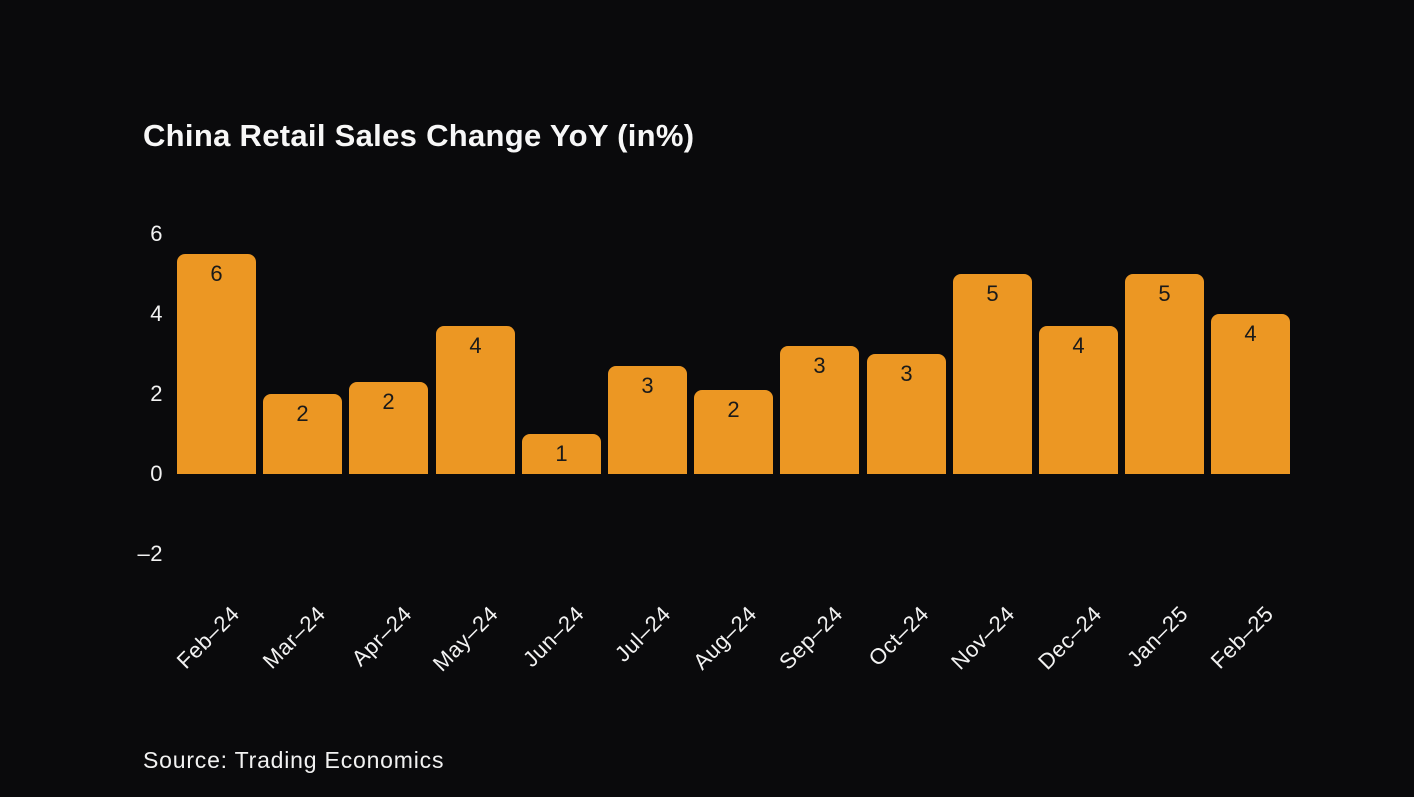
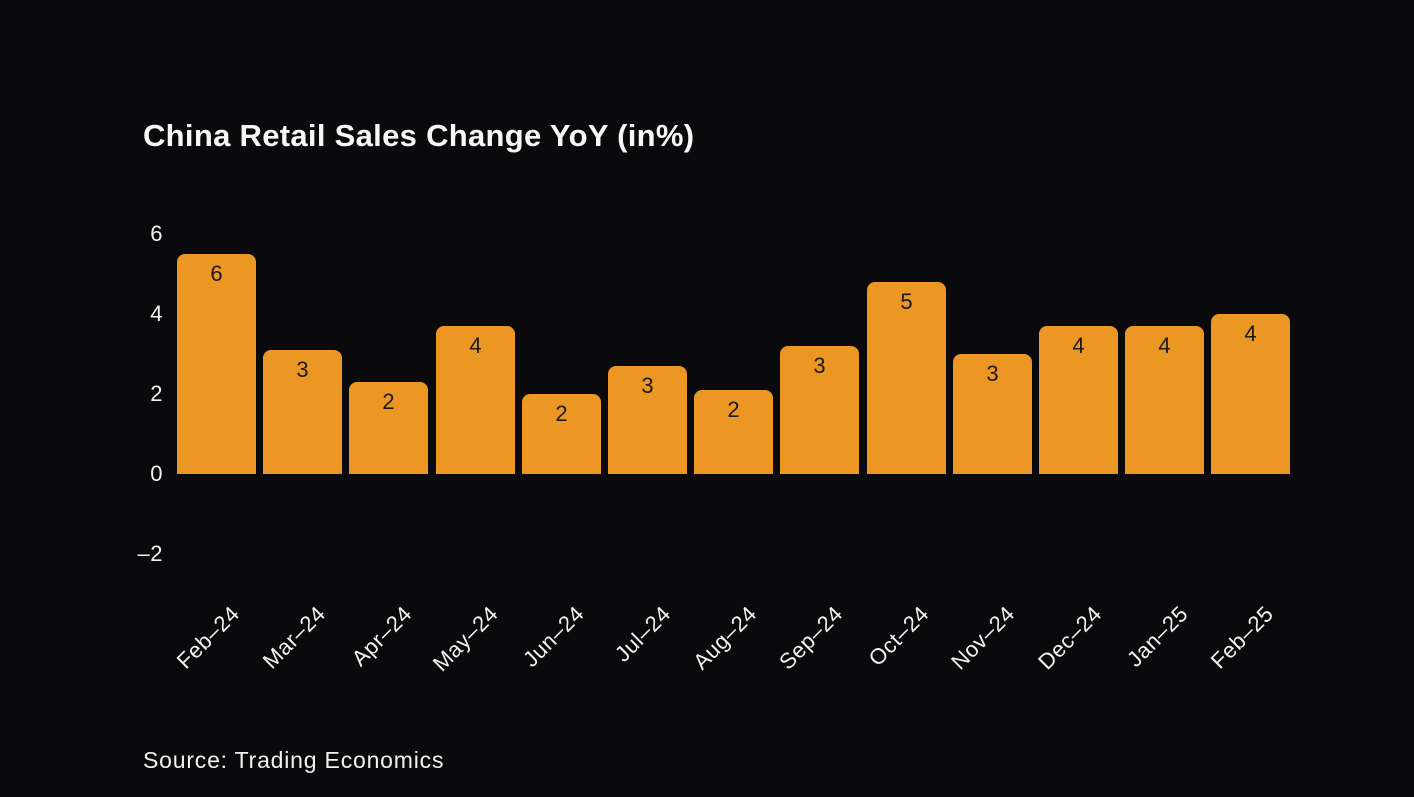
Mar–24: 2 -> 3
Jun–24: 1 -> 2
Oct–24: 3 -> 5
Nov–24: 5 -> 3
Jan–25: 5 -> 4
